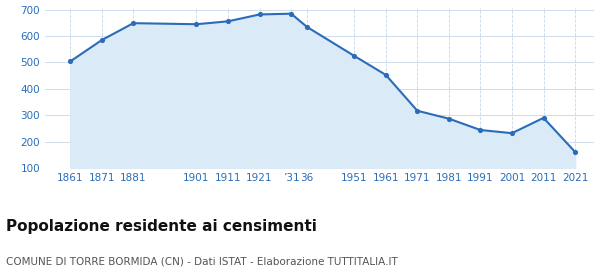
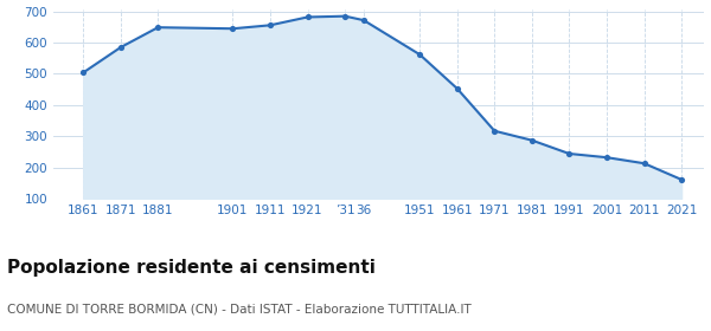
36: 635 -> 672
1951: 525 -> 562
2011: 290 -> 213
